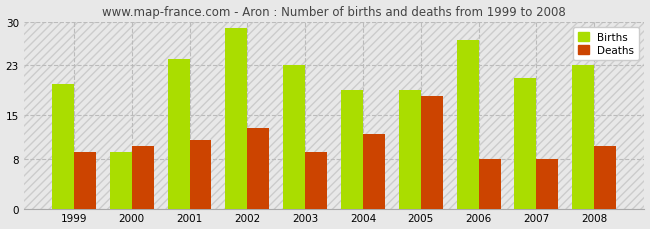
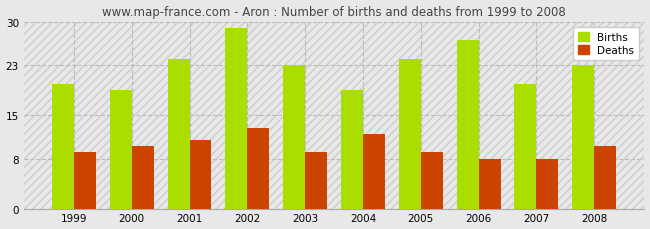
Births/2000: 9 -> 19
Births/2005: 19 -> 24
Deaths/2005: 18 -> 9
Births/2007: 21 -> 20
